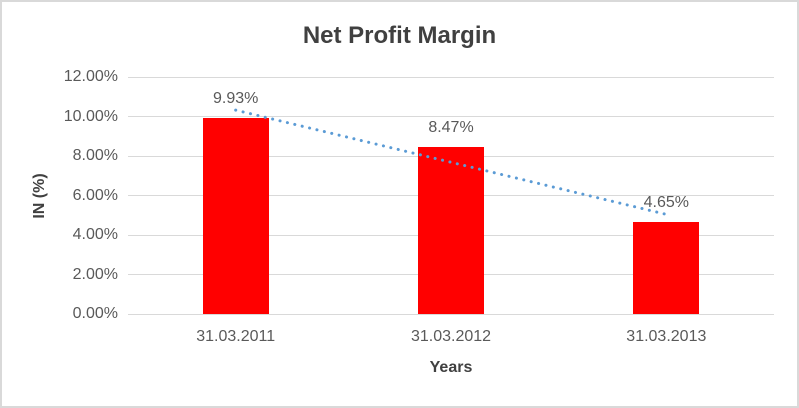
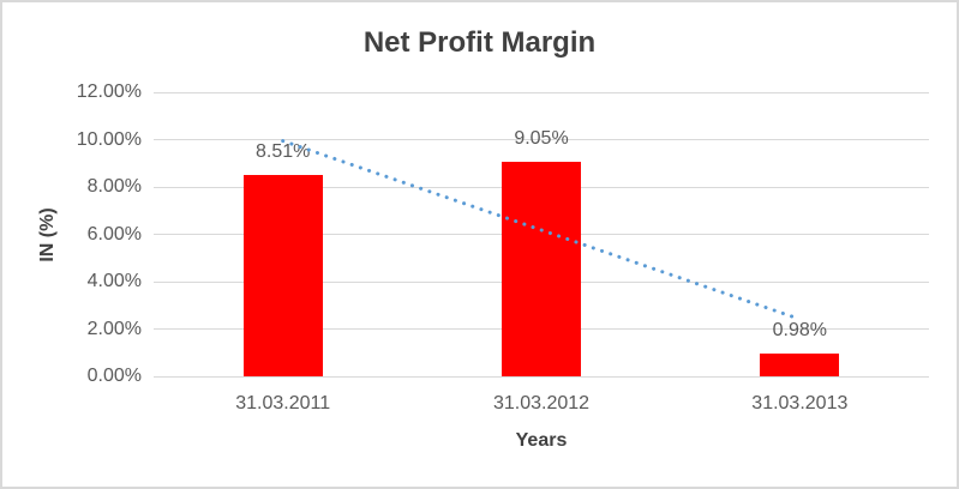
31.03.2011: 9.93% -> 8.51%
31.03.2012: 8.47% -> 9.05%
31.03.2013: 4.65% -> 0.98%
